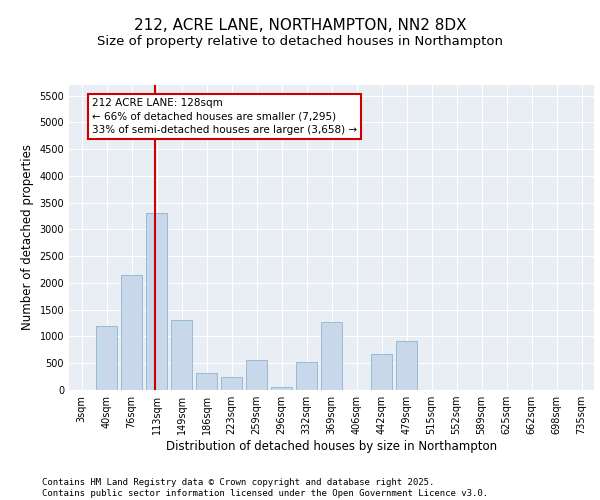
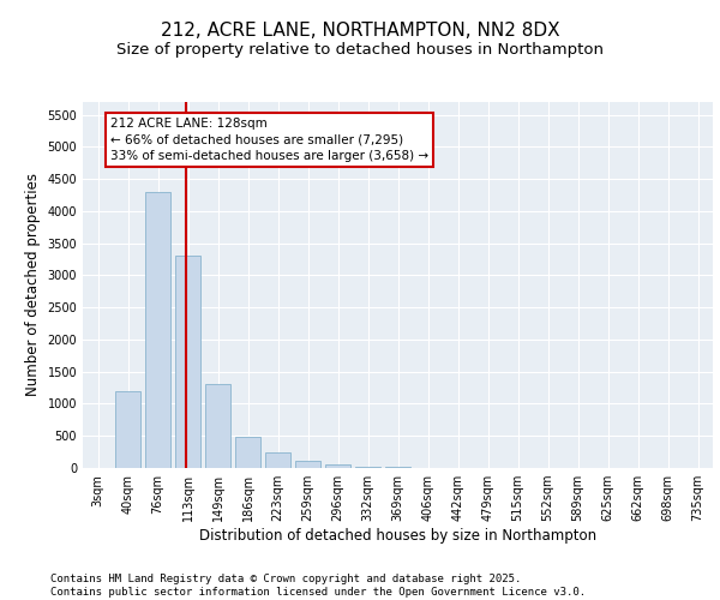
76sqm: 2140 -> 4300
186sqm: 320 -> 490
259sqm: 560 -> 110
332sqm: 520 -> 20
369sqm: 1280 -> 10
442sqm: 680 -> 0
479sqm: 920 -> 0
